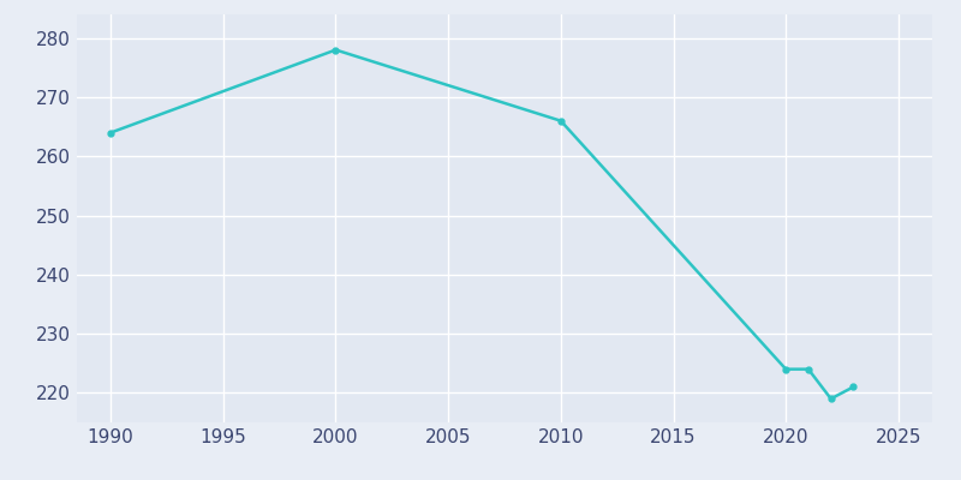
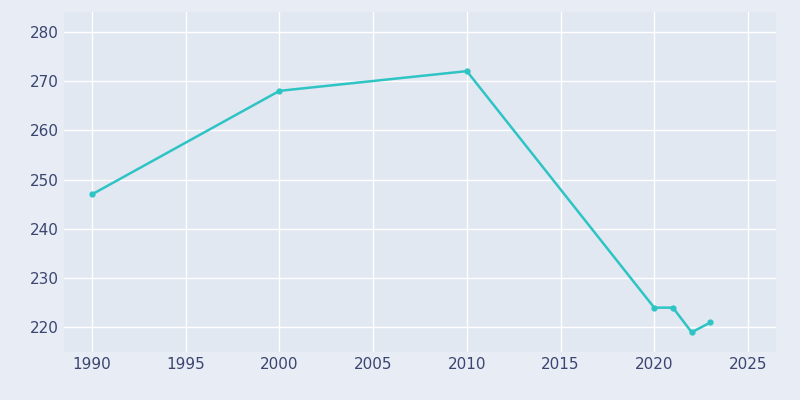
1990: 264 -> 247
2000: 278 -> 268
2010: 266 -> 272
